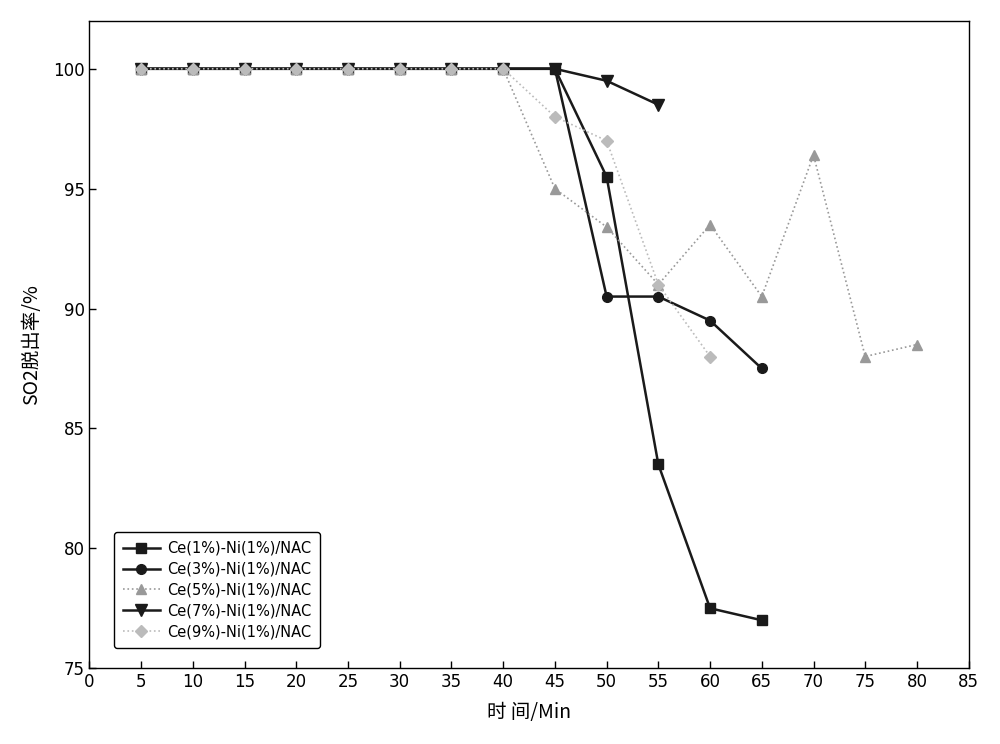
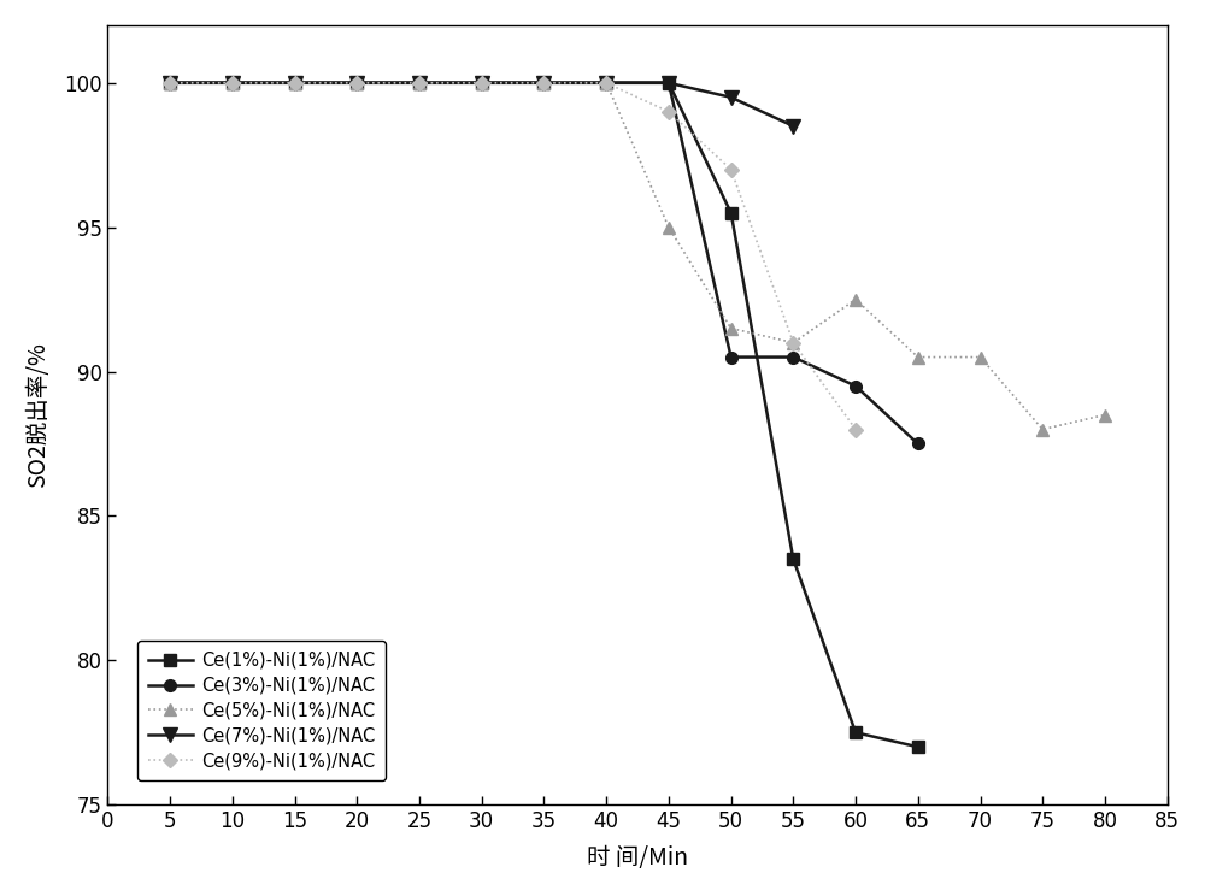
Ce(9%)-Ni(1%)/NAC/45: 98 -> 99
Ce(5%)-Ni(1%)/NAC/50: 93.4 -> 91.5
Ce(5%)-Ni(1%)/NAC/60: 93.5 -> 92.5
Ce(5%)-Ni(1%)/NAC/70: 96.4 -> 90.5
